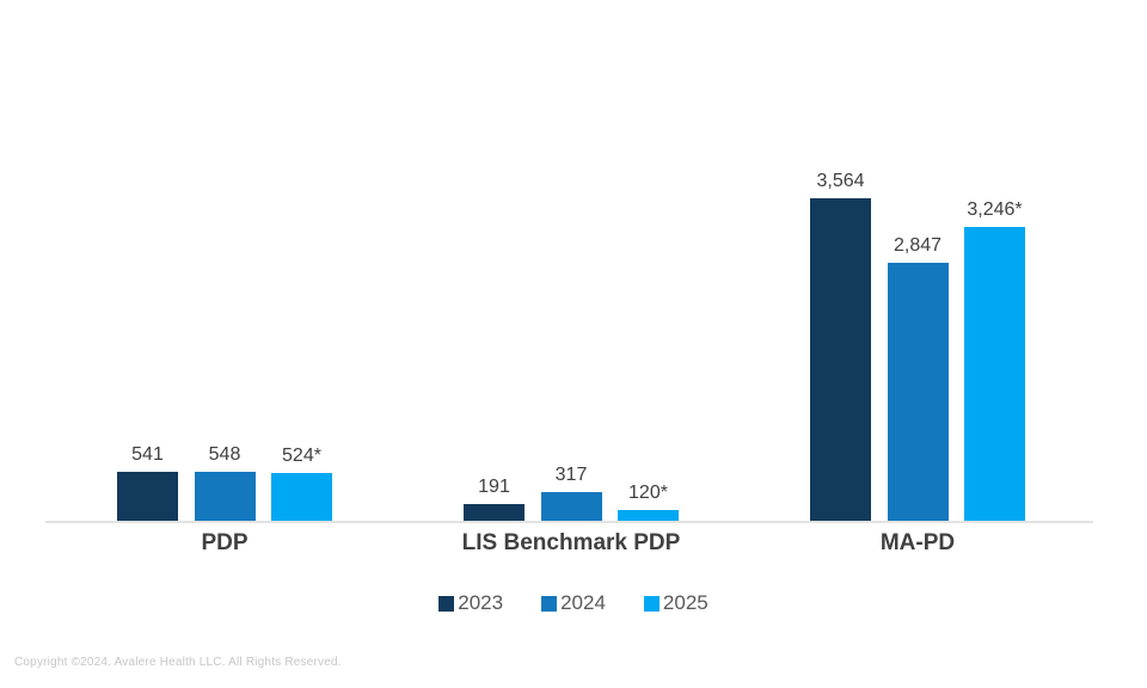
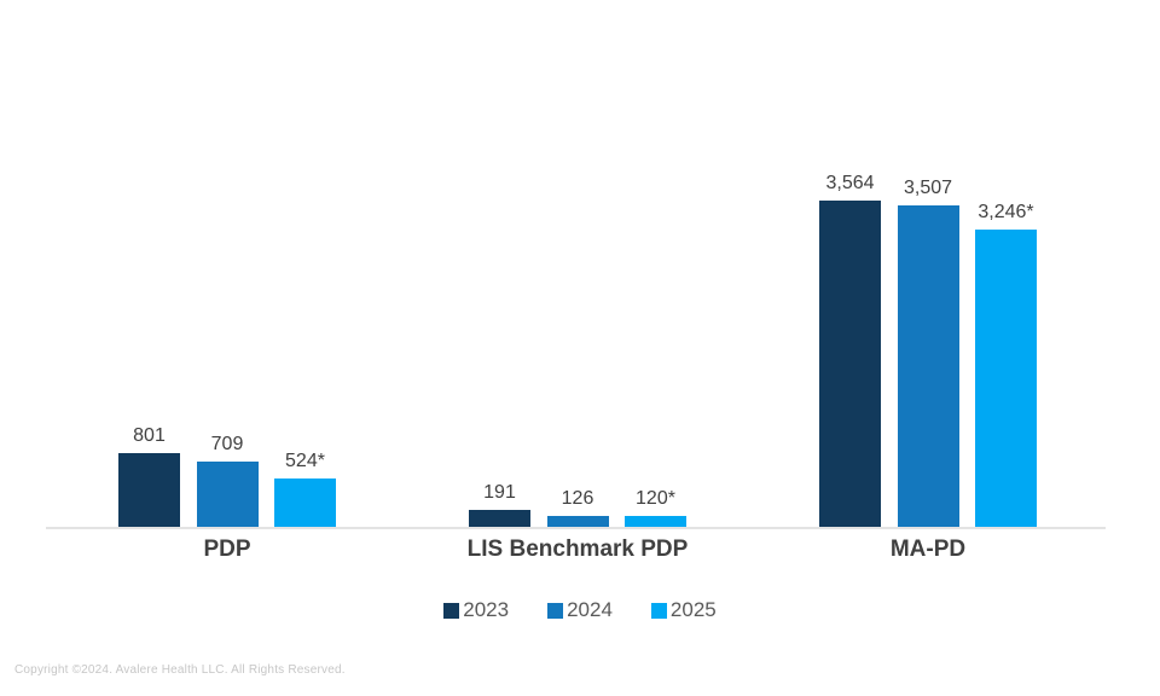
2023/PDP: 541 -> 801
2024/PDP: 548 -> 709
2024/LIS Benchmark PDP: 317 -> 126
2024/MA-PD: 2,847 -> 3,507
